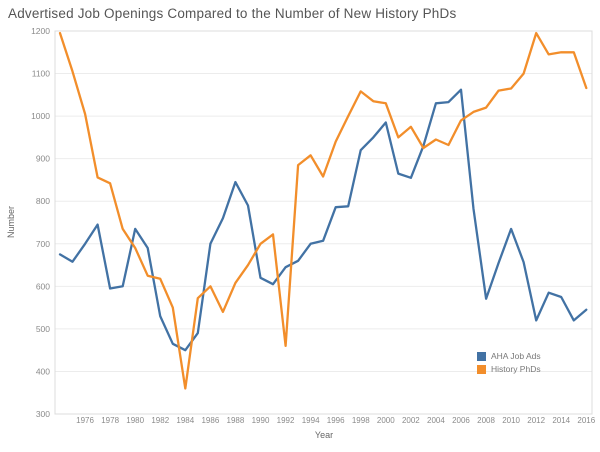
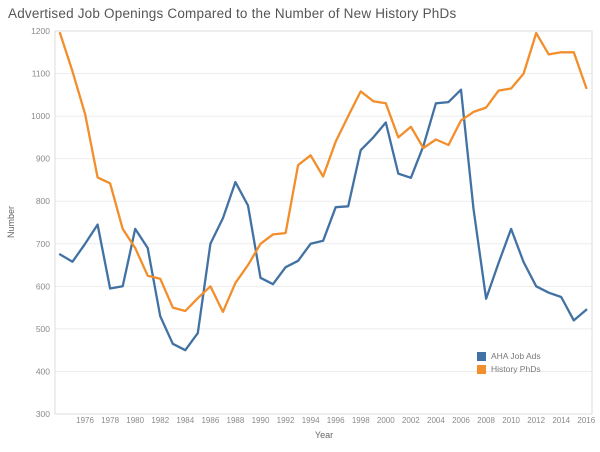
History PhDs/1984: 360 -> 540
History PhDs/1992: 460 -> 720
AHA Job Ads/2012: 520 -> 600
